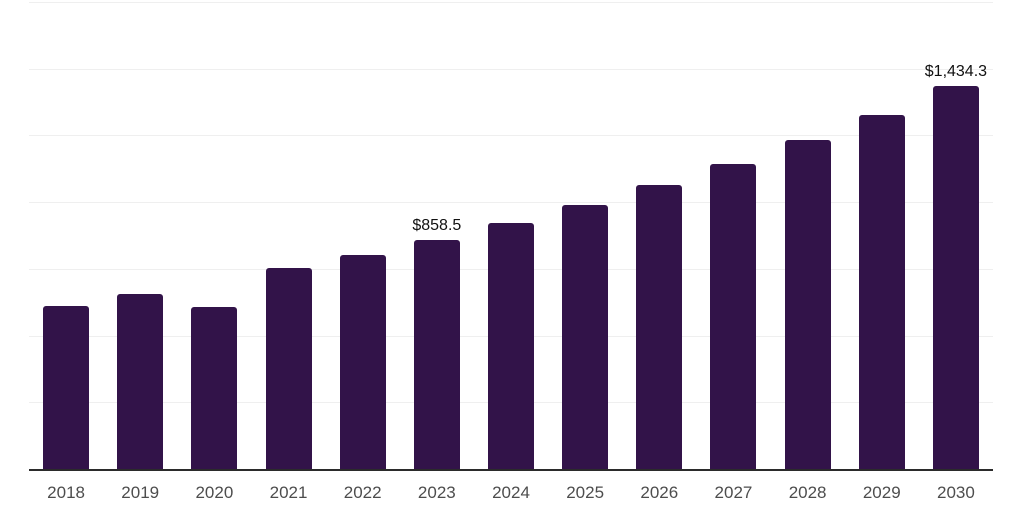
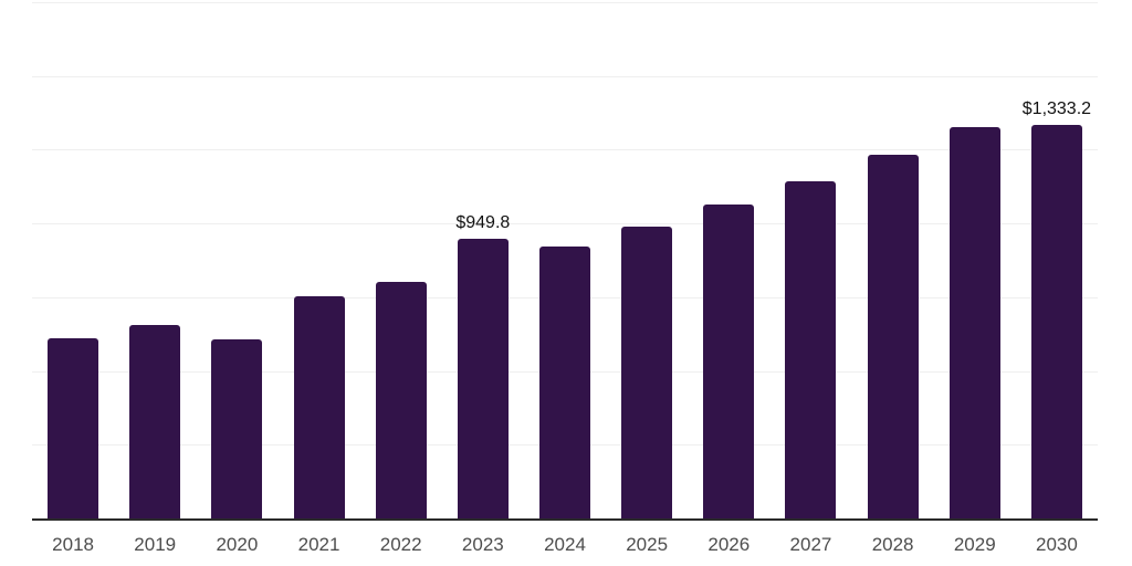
2023: $858.5 -> $949.8
2030: $1,434.3 -> $1,333.2
